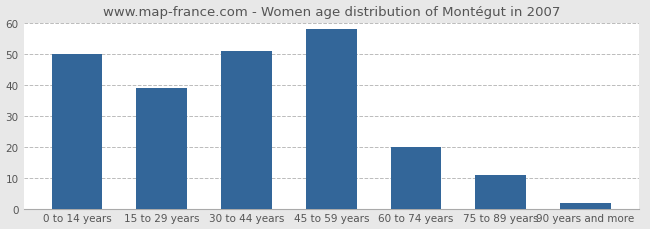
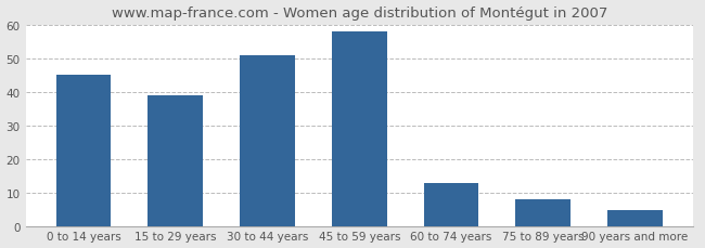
0 to 14 years: 50 -> 45
60 to 74 years: 20 -> 13
75 to 89 years: 11 -> 8
90 years and more: 2 -> 5
